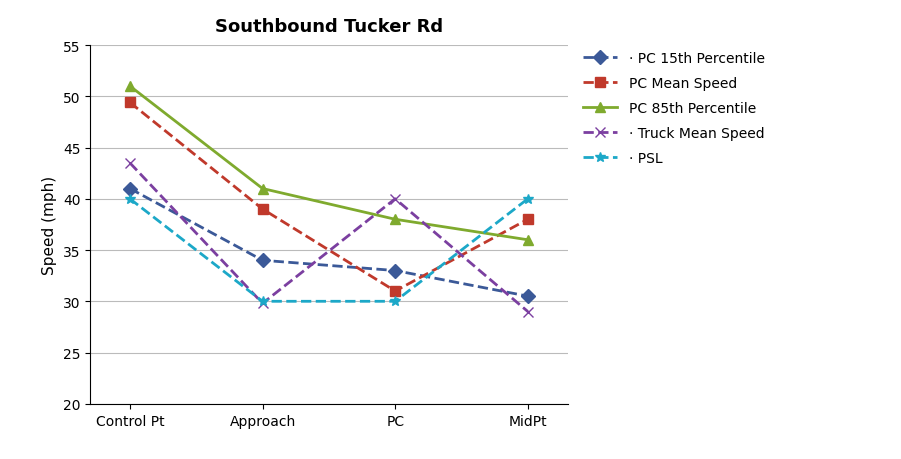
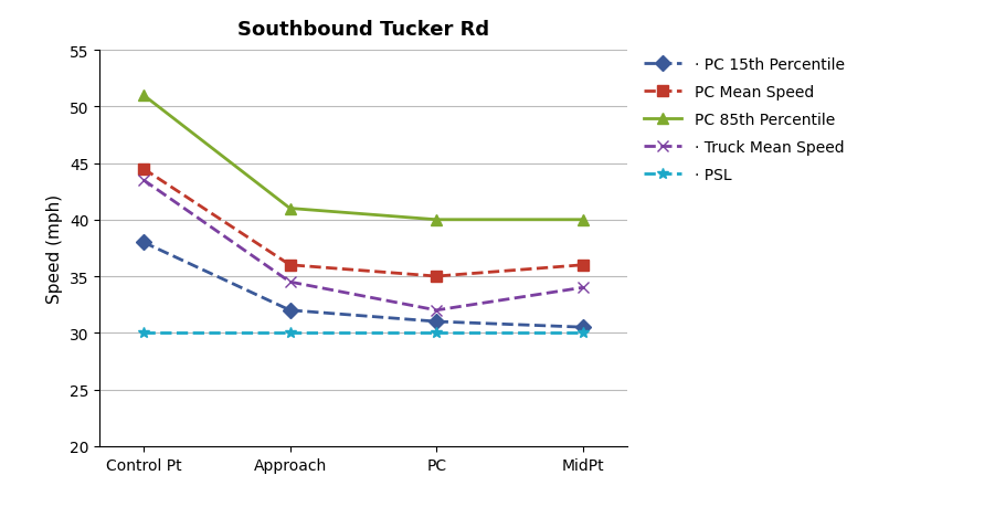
· PC 15th Percentile/Control Pt: 41.0 -> 38.0
PC Mean Speed/Control Pt: 49.4 -> 44.5
· PSL/Control Pt: 40 -> 30
· PC 15th Percentile/Approach: 34.0 -> 32.0
PC Mean Speed/Approach: 39.0 -> 36.0
· Truck Mean Speed/Approach: 29.8 -> 34.5
· PC 15th Percentile/PC: 33.0 -> 31.0
PC Mean Speed/PC: 31.0 -> 35.0
PC 85th Percentile/PC: 38 -> 40
· Truck Mean Speed/PC: 40.0 -> 32.0
PC Mean Speed/MidPt: 38.0 -> 36.0
PC 85th Percentile/MidPt: 36 -> 40
· Truck Mean Speed/MidPt: 29.0 -> 34.0
· PSL/MidPt: 40 -> 30
